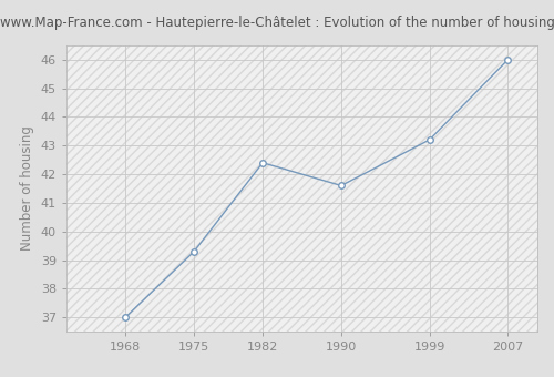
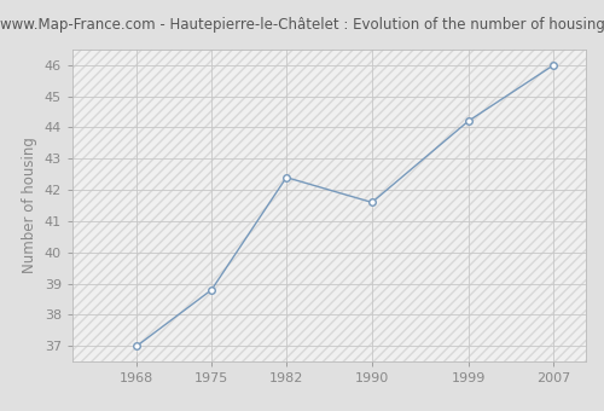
1975: 39.3 -> 38.8
1999: 43.2 -> 44.2
